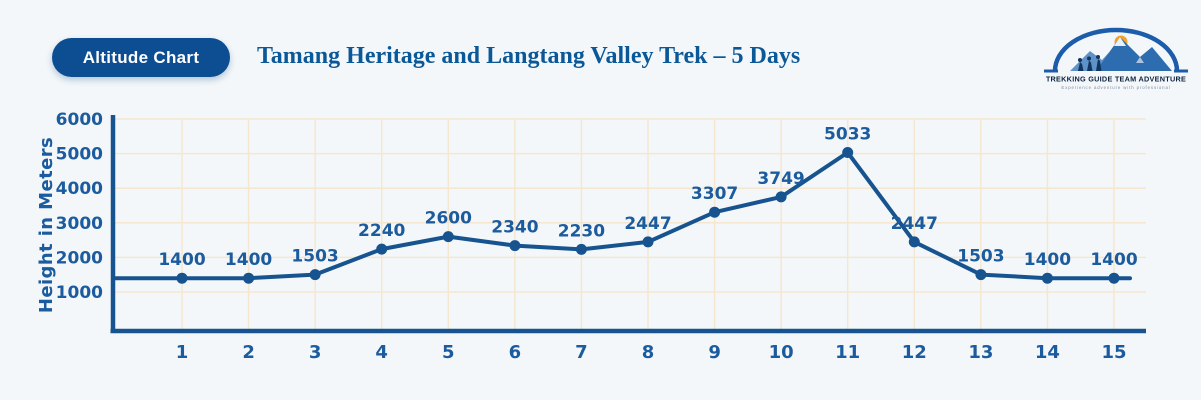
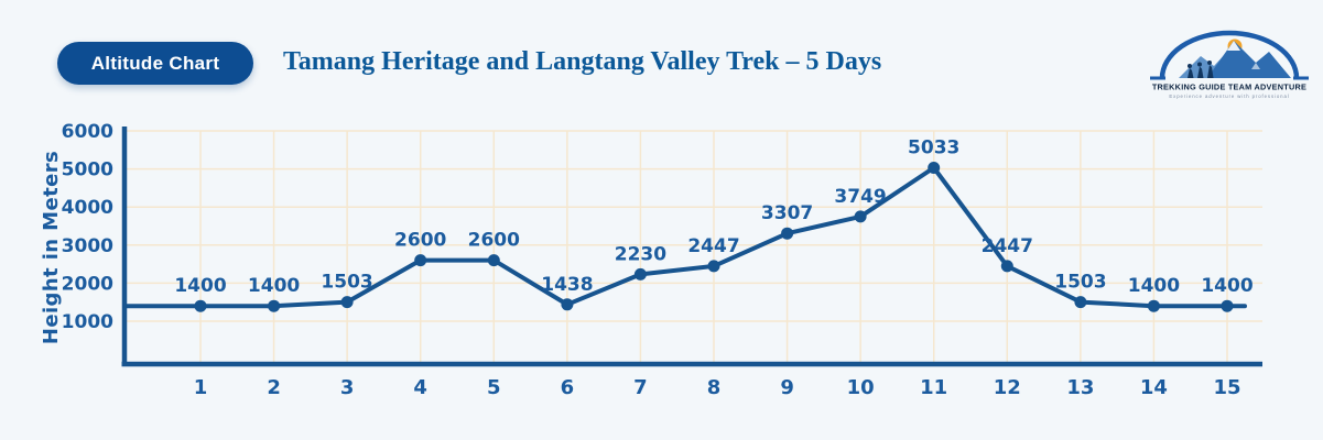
4: 2240 -> 2600
6: 2340 -> 1438
